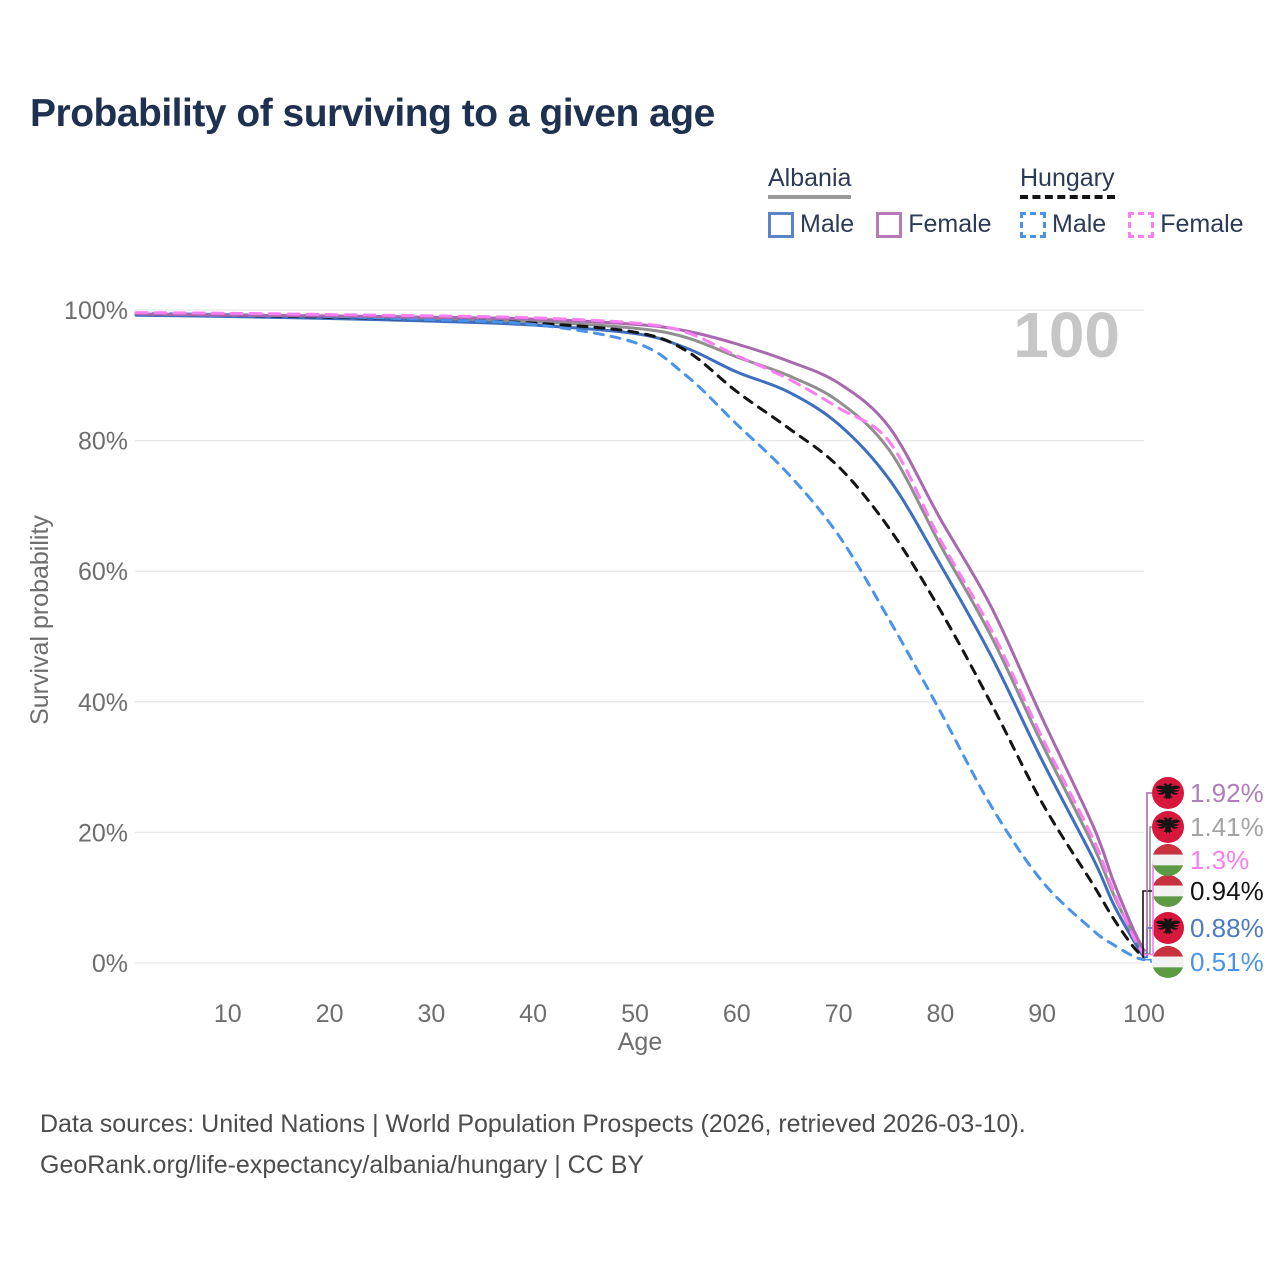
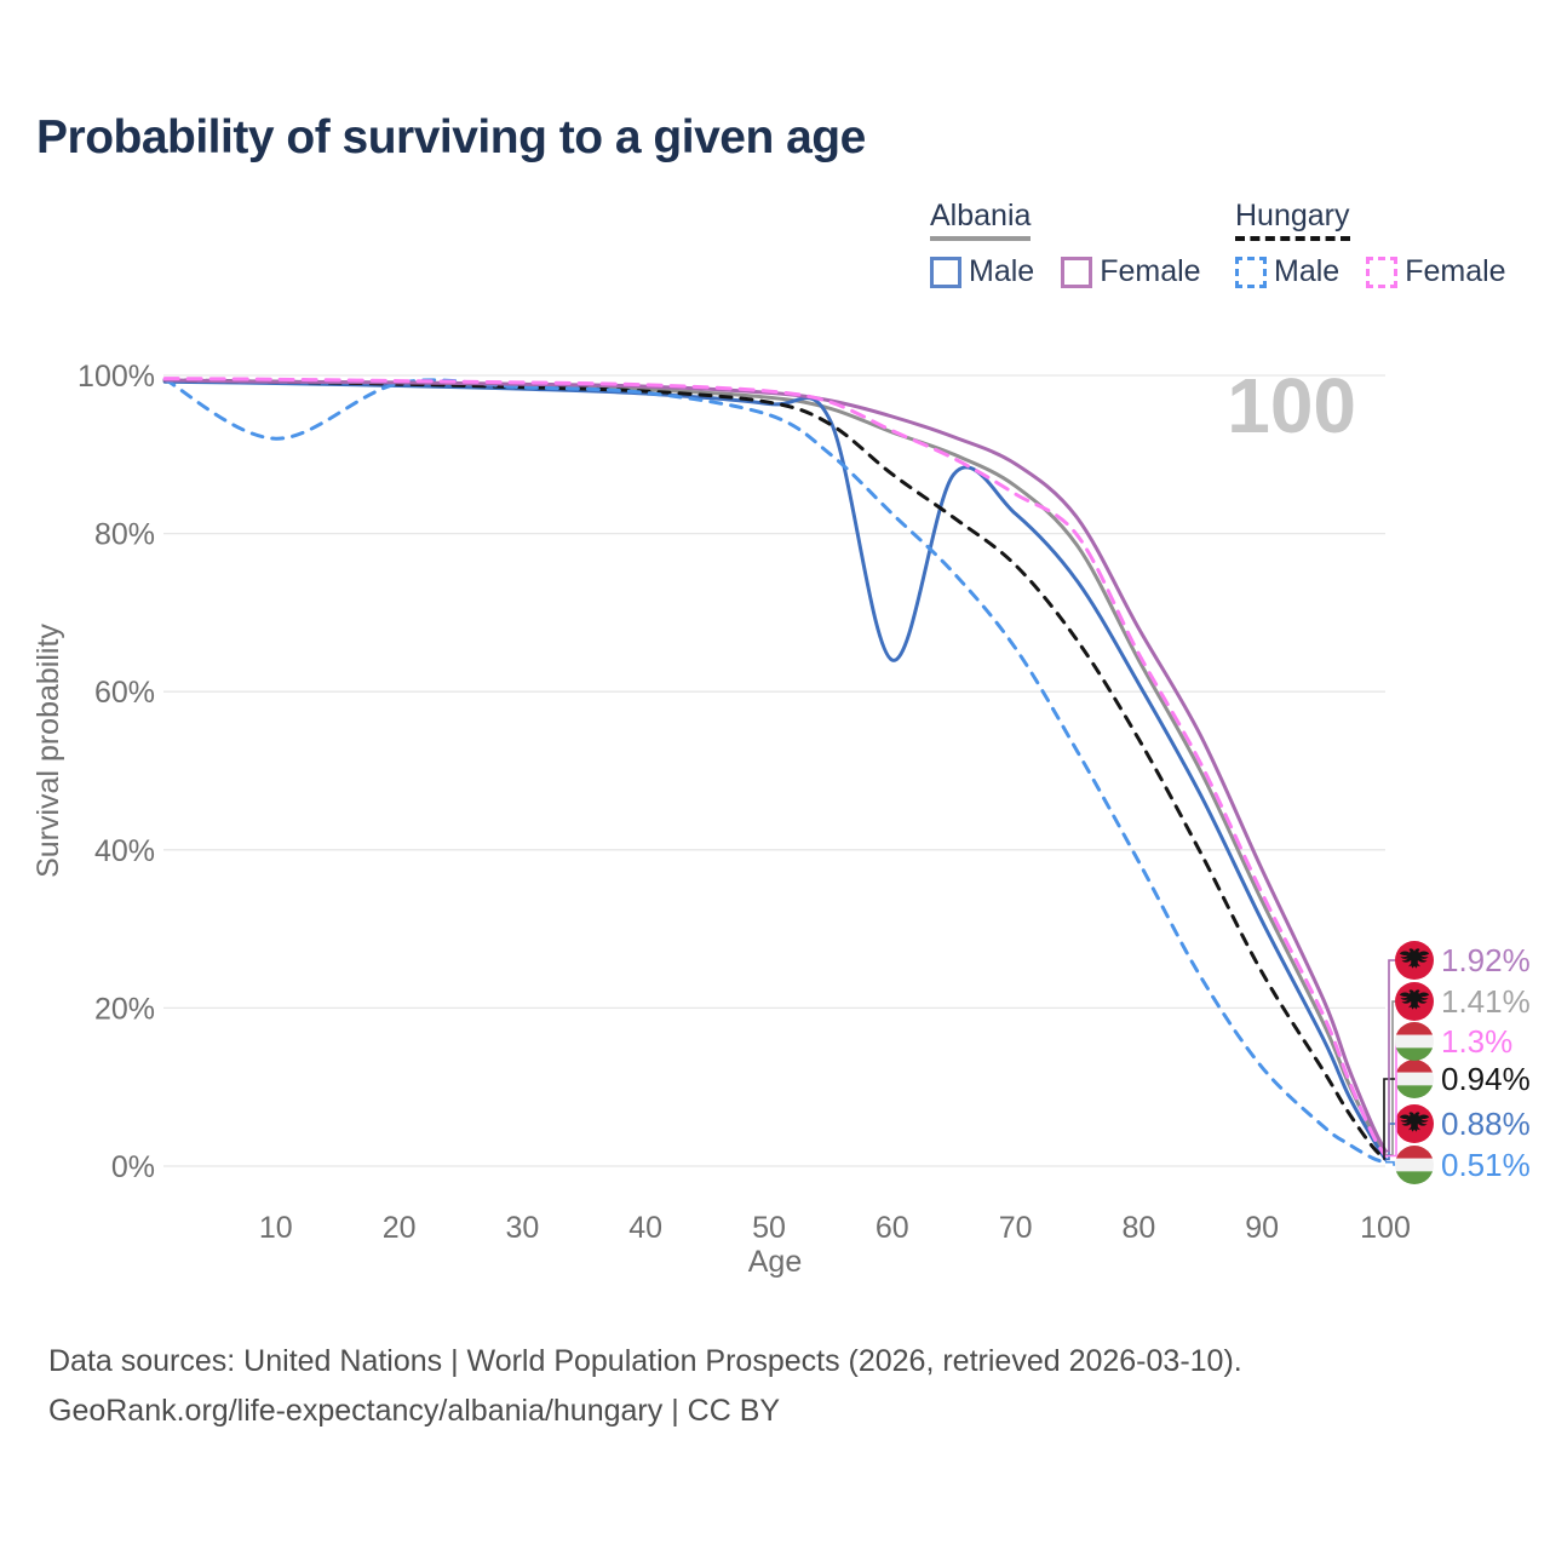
Hungary Male/10: 99% -> 92%
Albania Male/60: 90% -> 64%
